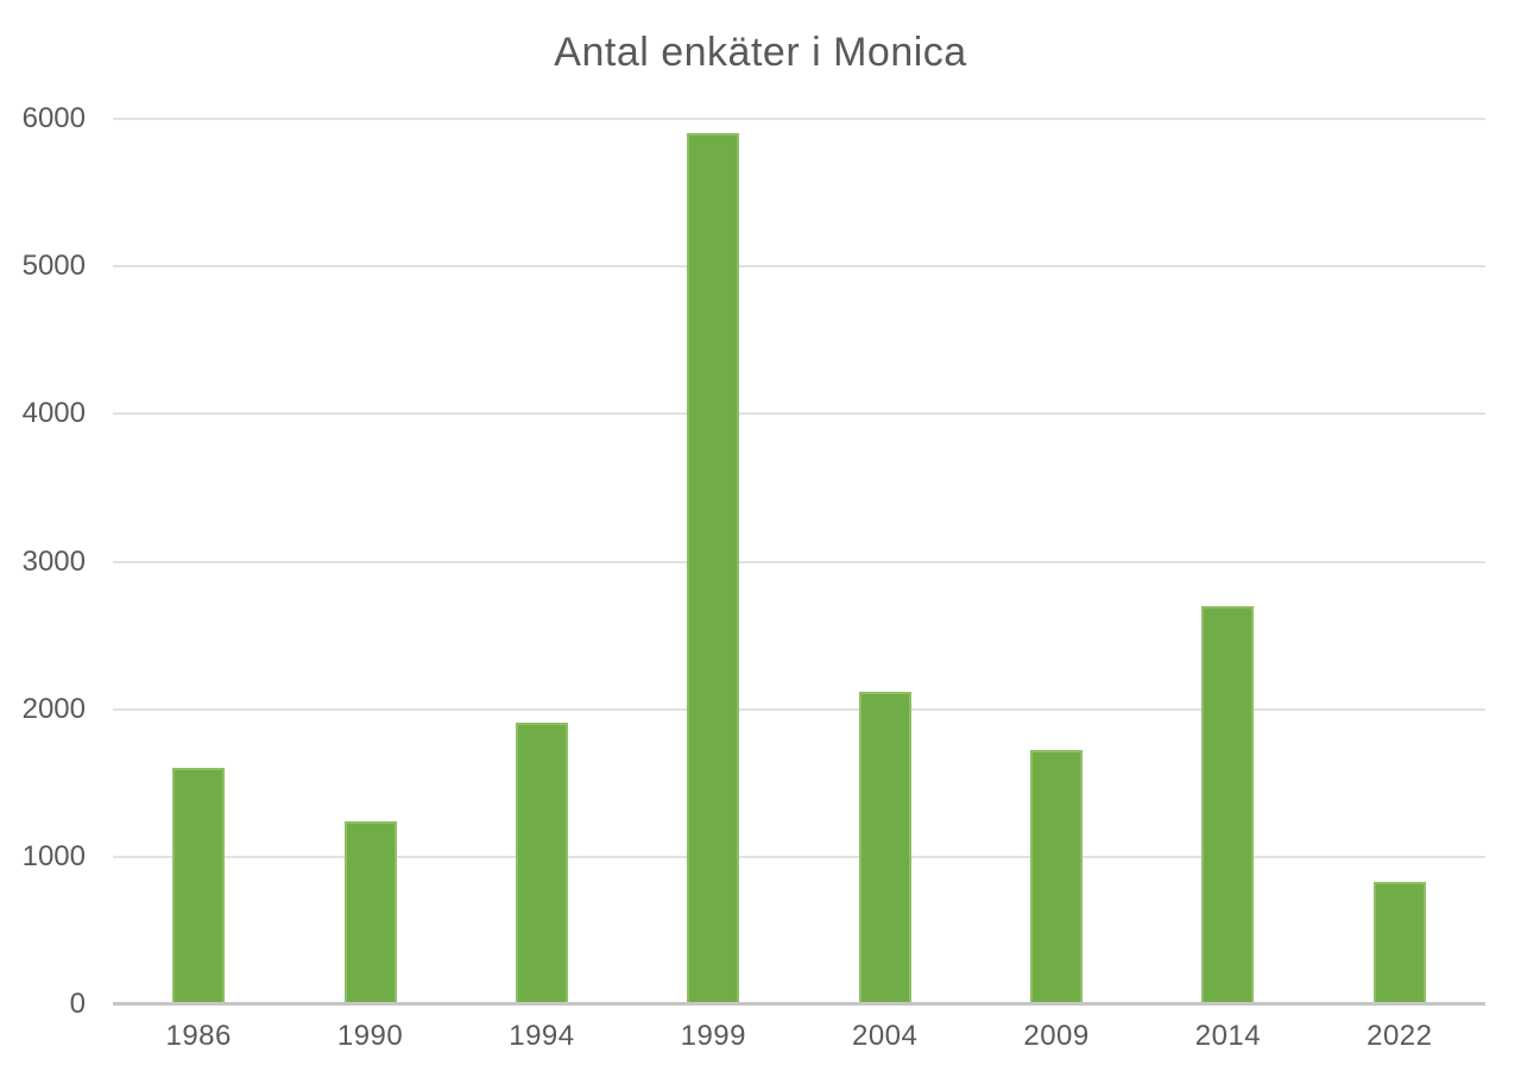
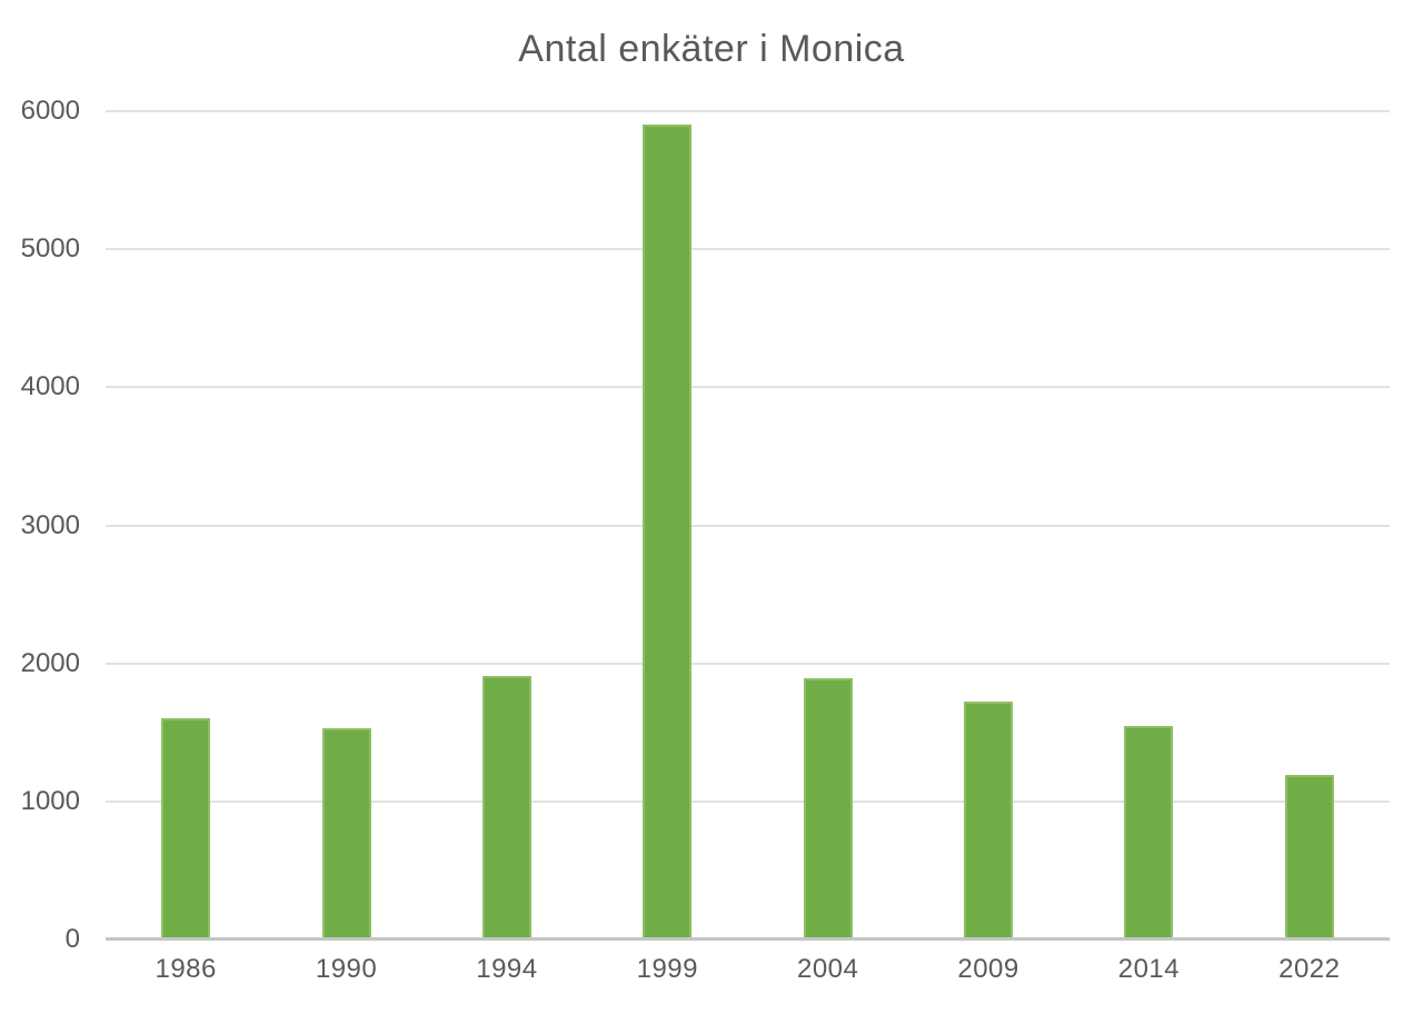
1990: 1240 -> 1530
2004: 2120 -> 1890
2014: 2700 -> 1550
2022: 830 -> 1190
